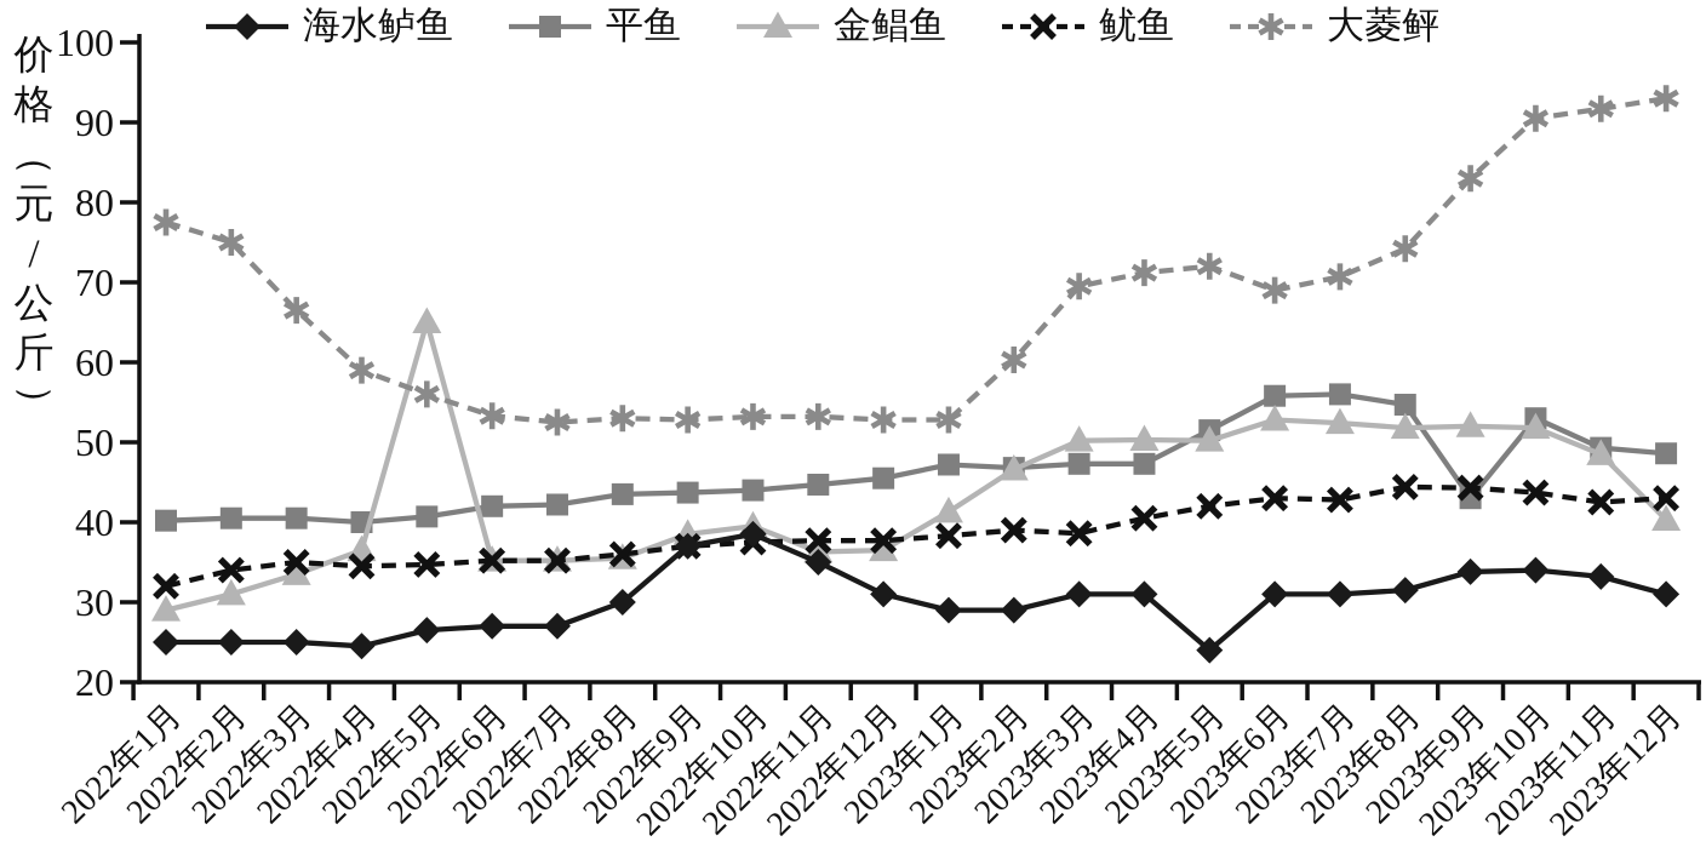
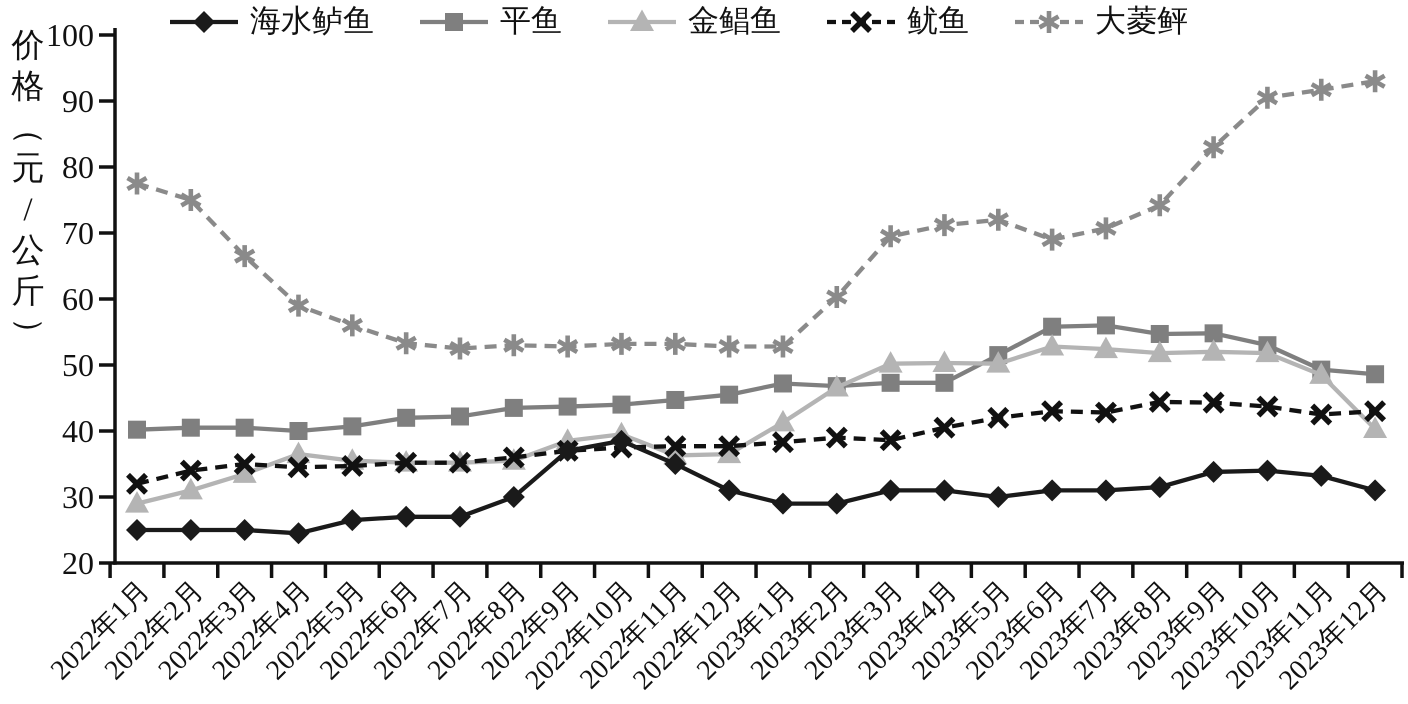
金鲳鱼/2022年5月: 65 -> 36
海水鲈鱼/2023年5月: 24 -> 30
平鱼/2023年9月: 43 -> 55
